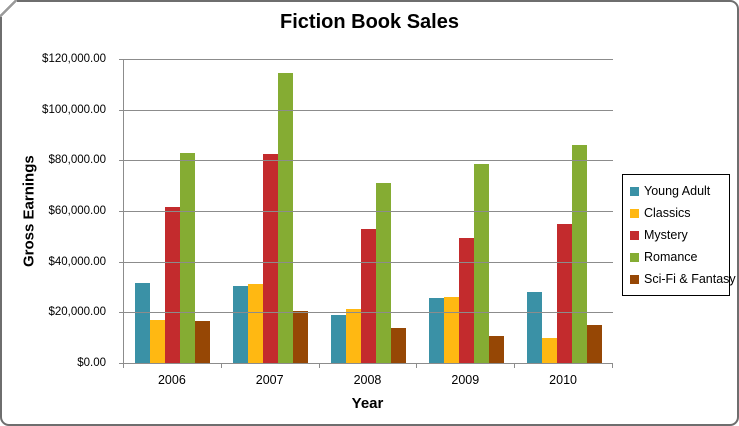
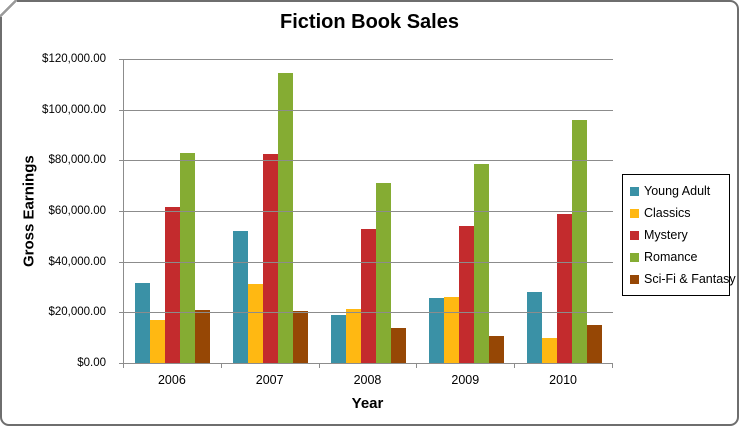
Sci-Fi & Fantasy/2006: $16000 -> $21000
Young Adult/2007: $30000 -> $52000
Mystery/2009: $50000 -> $54000
Mystery/2010: $55000 -> $59000
Romance/2010: $86000 -> $96000
